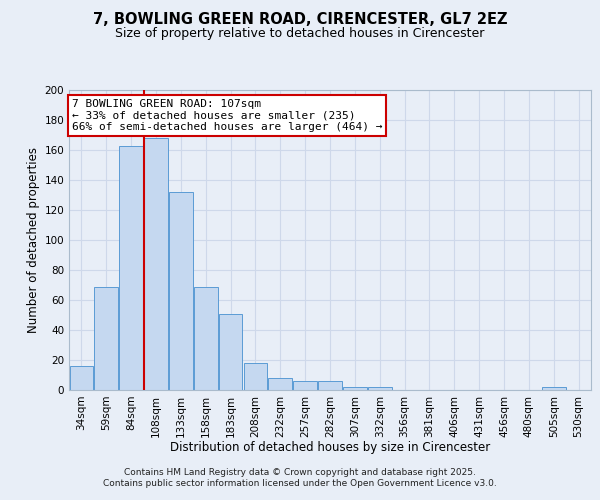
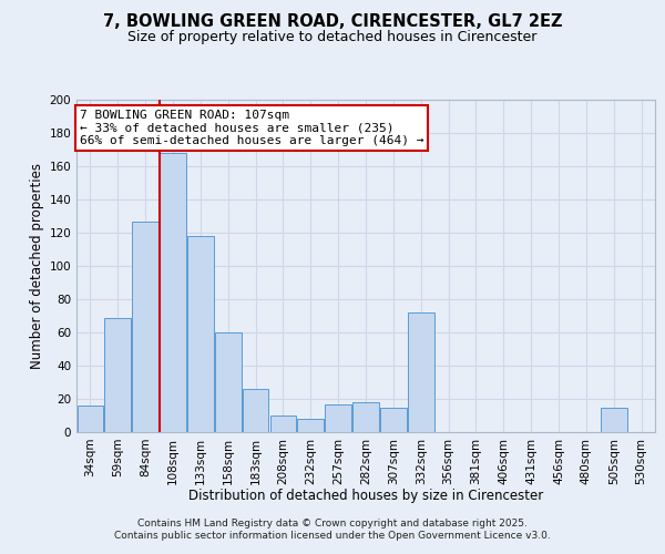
84sqm: 163 -> 127
133sqm: 132 -> 118
158sqm: 69 -> 60
183sqm: 51 -> 26
208sqm: 18 -> 10
257sqm: 6 -> 17
282sqm: 6 -> 18
307sqm: 2 -> 15
332sqm: 2 -> 72
505sqm: 2 -> 15
